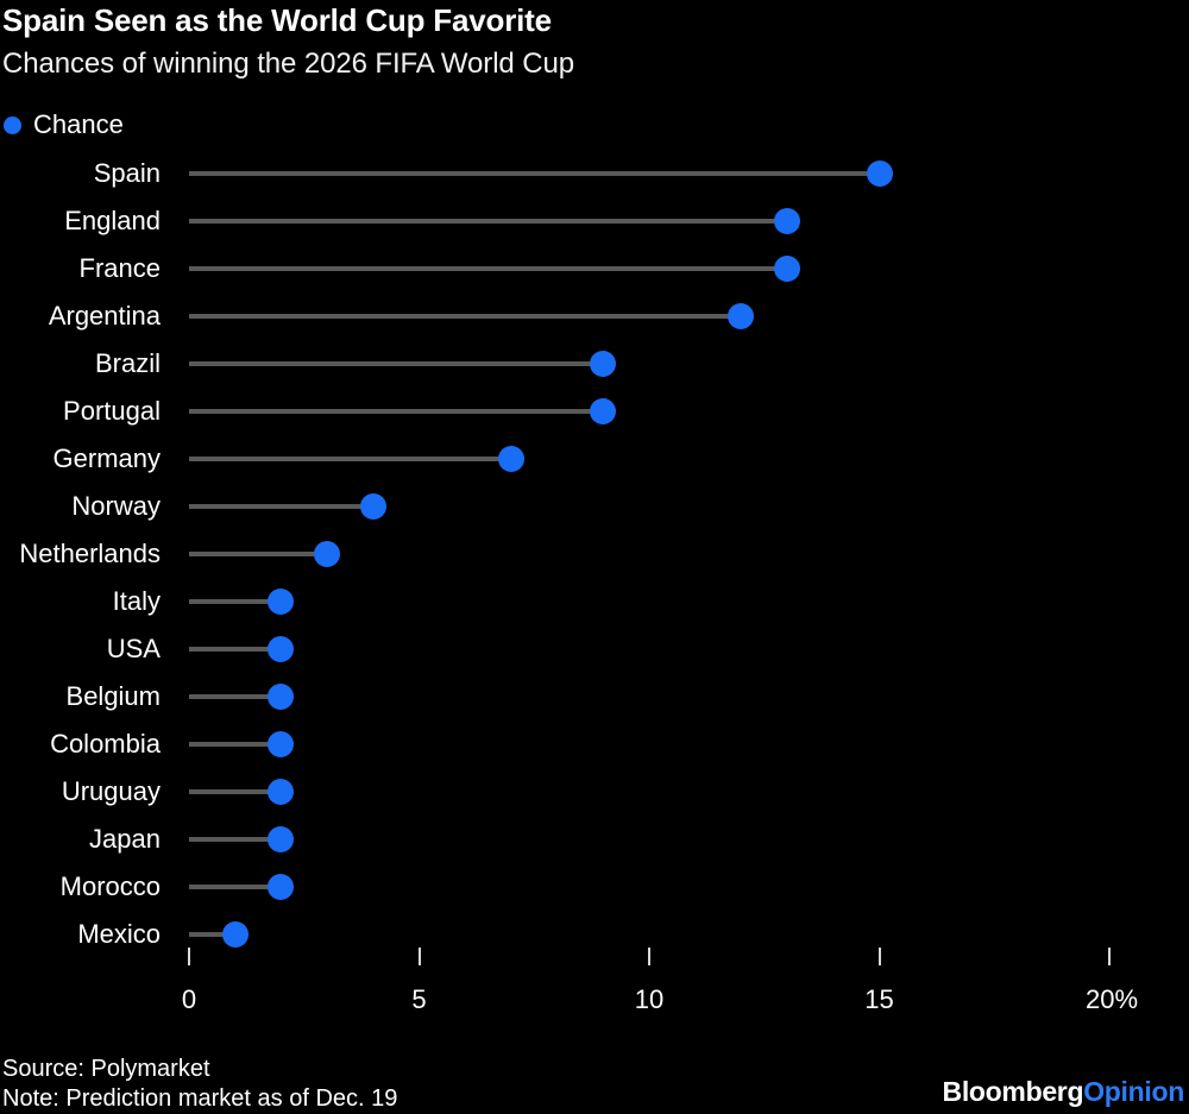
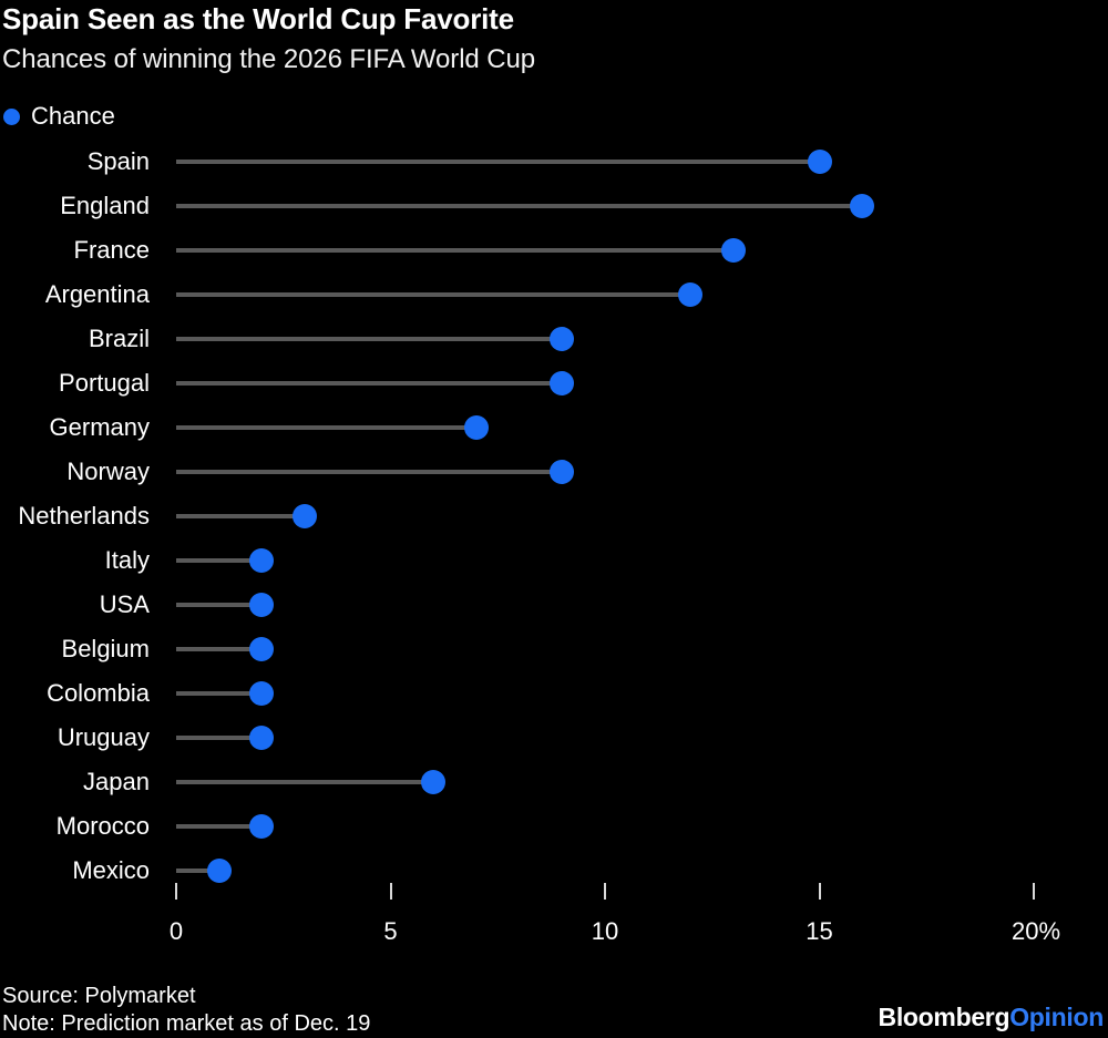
England: 13% -> 16%
Norway: 4% -> 9%
Japan: 2% -> 6%
